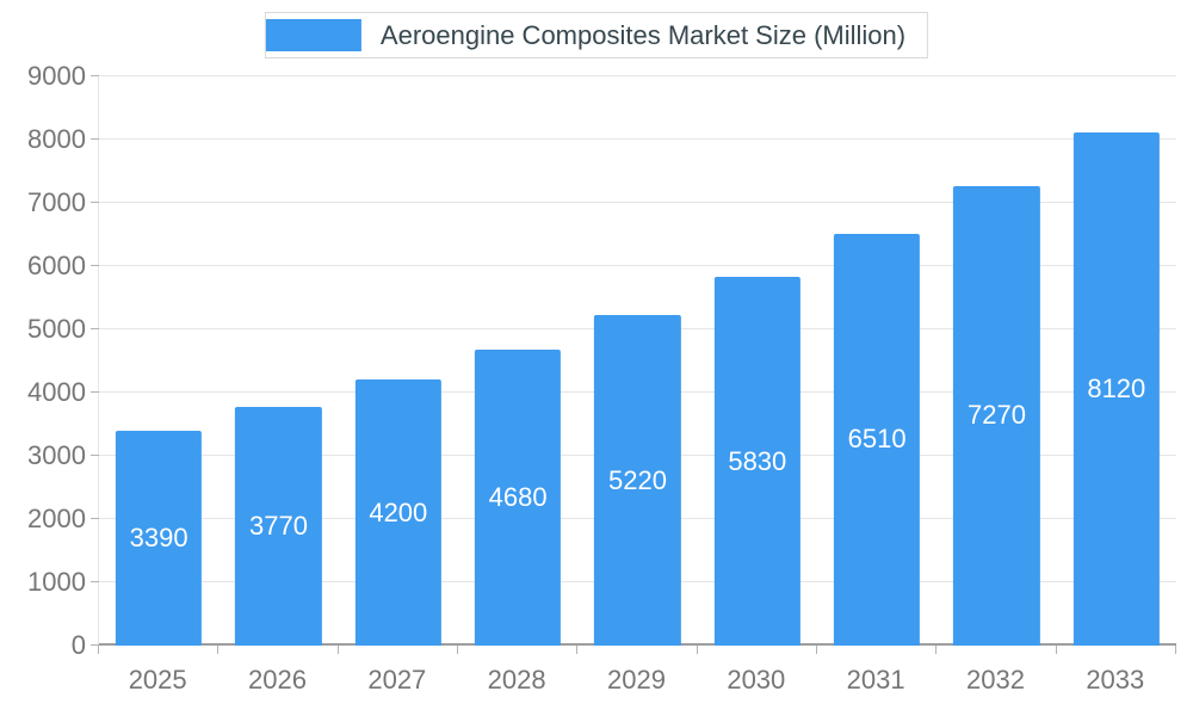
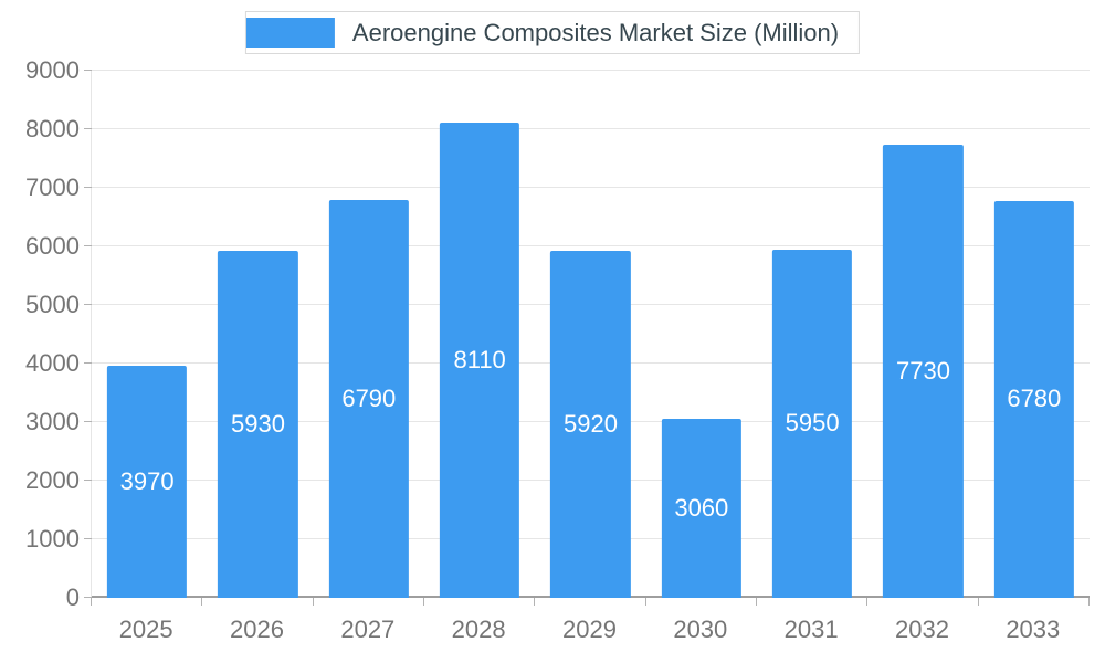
2025: 3390 -> 3970
2026: 3770 -> 5930
2027: 4200 -> 6790
2028: 4680 -> 8110
2029: 5220 -> 5920
2030: 5830 -> 3060
2031: 6510 -> 5950
2032: 7270 -> 7730
2033: 8120 -> 6780
